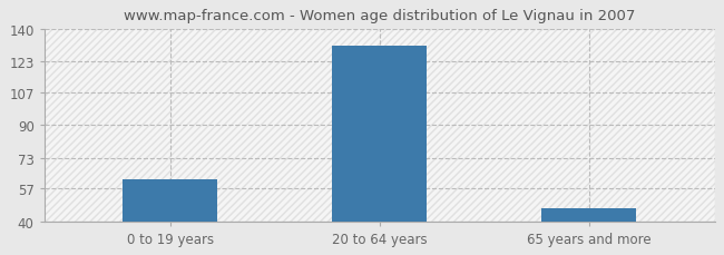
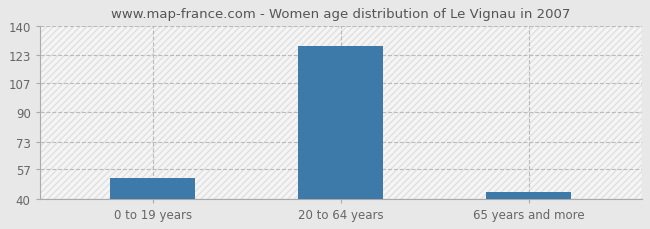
0 to 19 years: 62 -> 52
20 to 64 years: 131 -> 128
65 years and more: 47 -> 44
